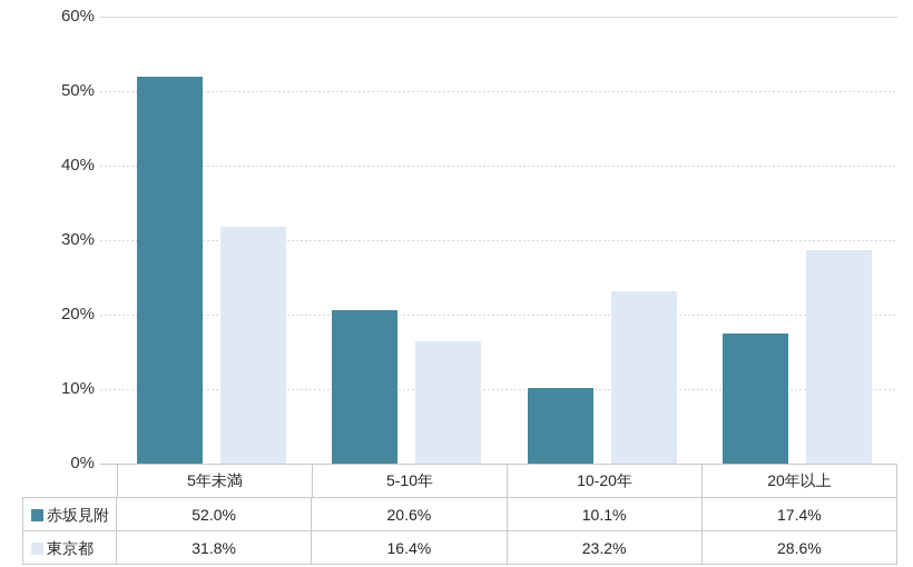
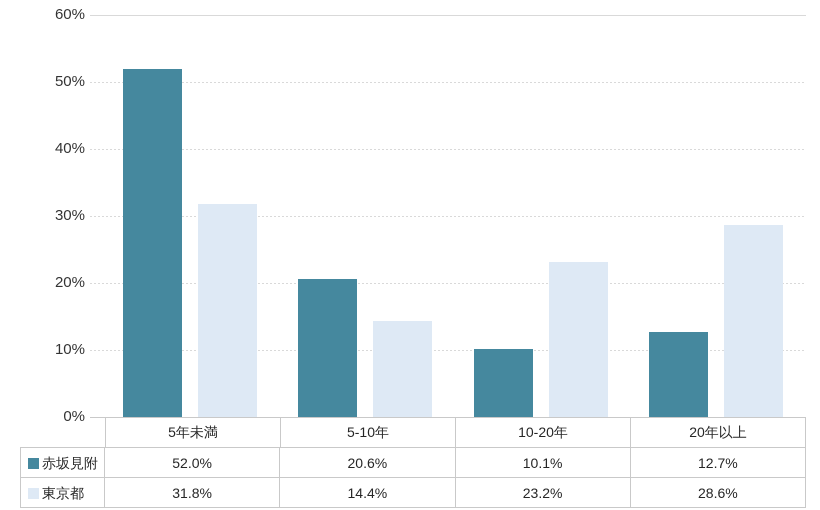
東京都/5-10年: 16.4% -> 14.4%
赤坂見附/20年以上: 17.4% -> 12.7%
